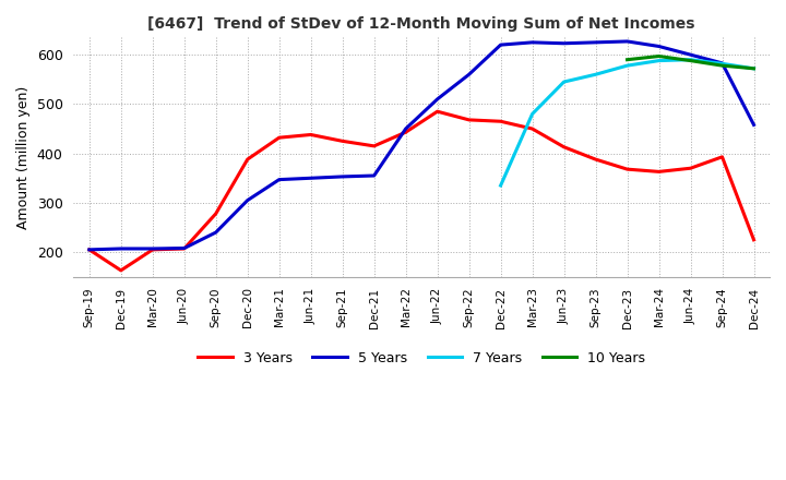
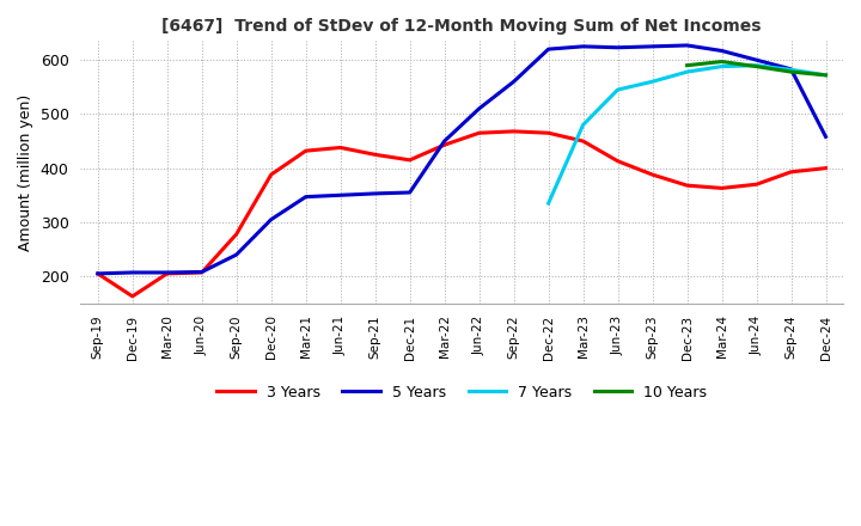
3 Years/Jun-22: 485 -> 465
3 Years/Dec-24: 225 -> 400
